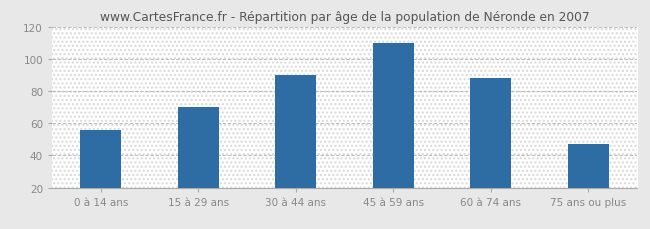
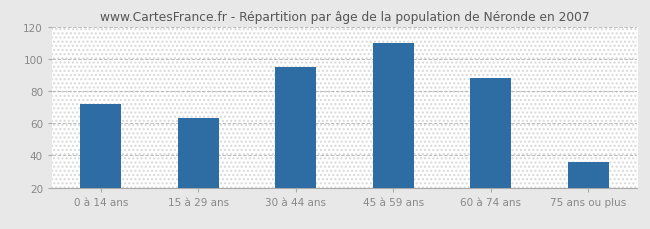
0 à 14 ans: 56 -> 72
15 à 29 ans: 70 -> 63
30 à 44 ans: 90 -> 95
75 ans ou plus: 47 -> 36
